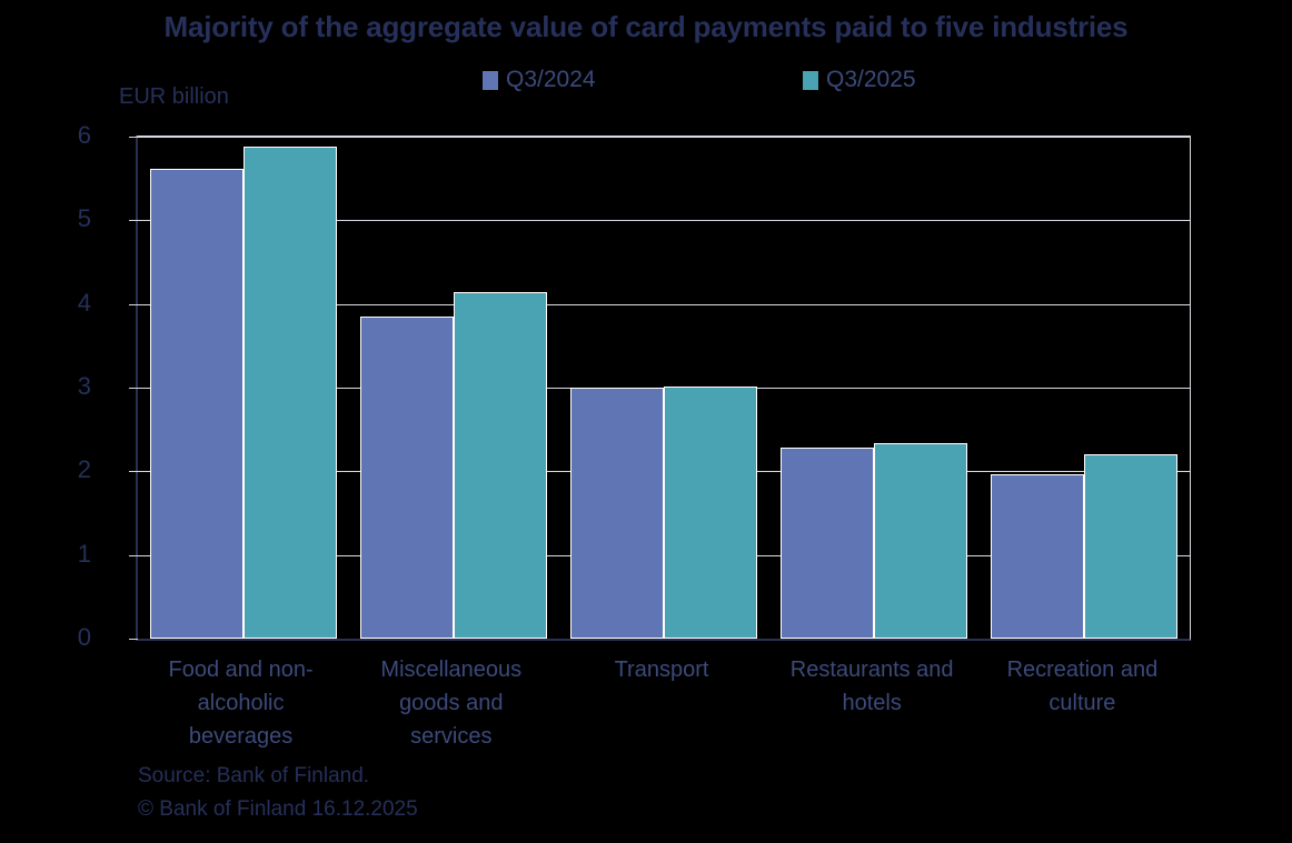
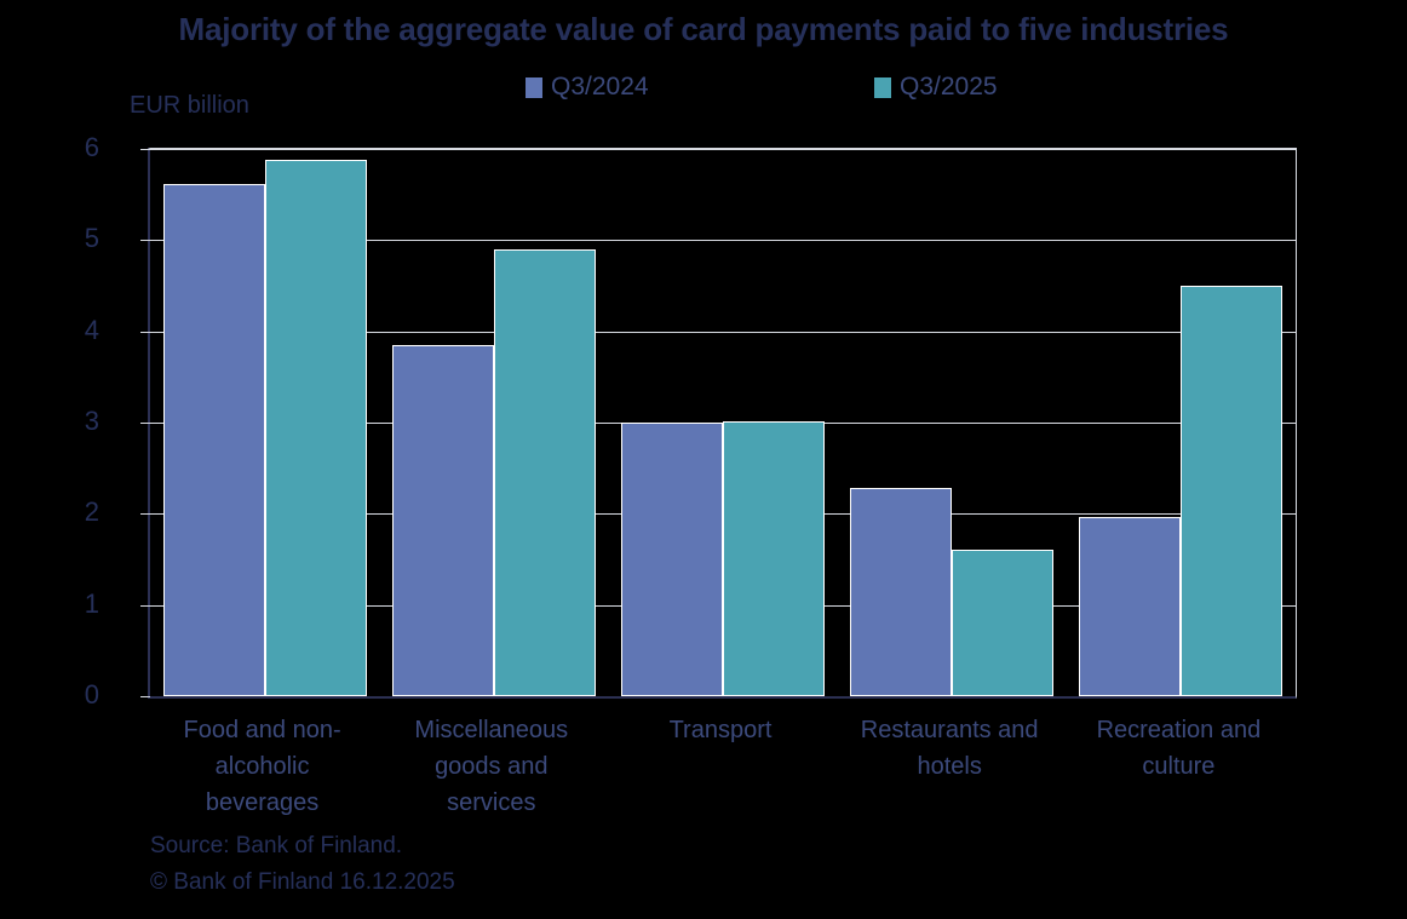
Q3/2025/Miscellaneous goods and services: 4.1 -> 4.9
Q3/2025/Restaurants and hotels: 2.3 -> 1.6
Q3/2025/Recreation and culture: 2.2 -> 4.5
